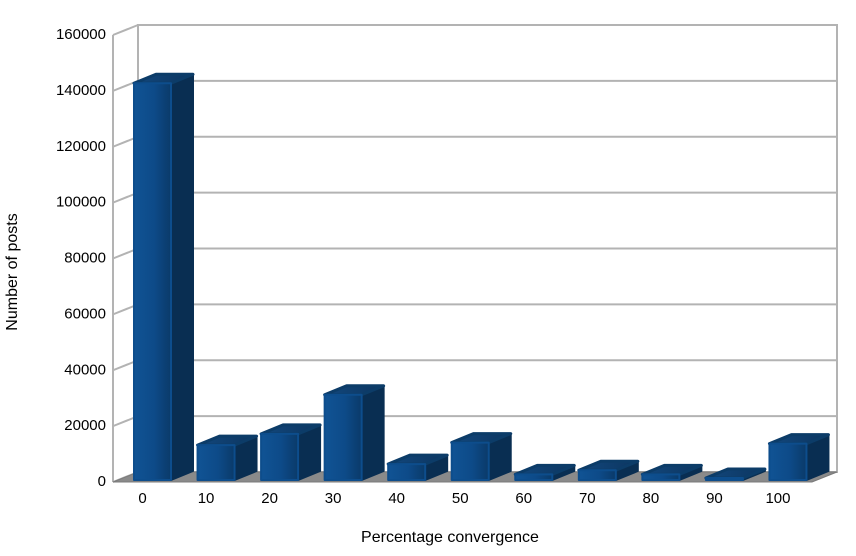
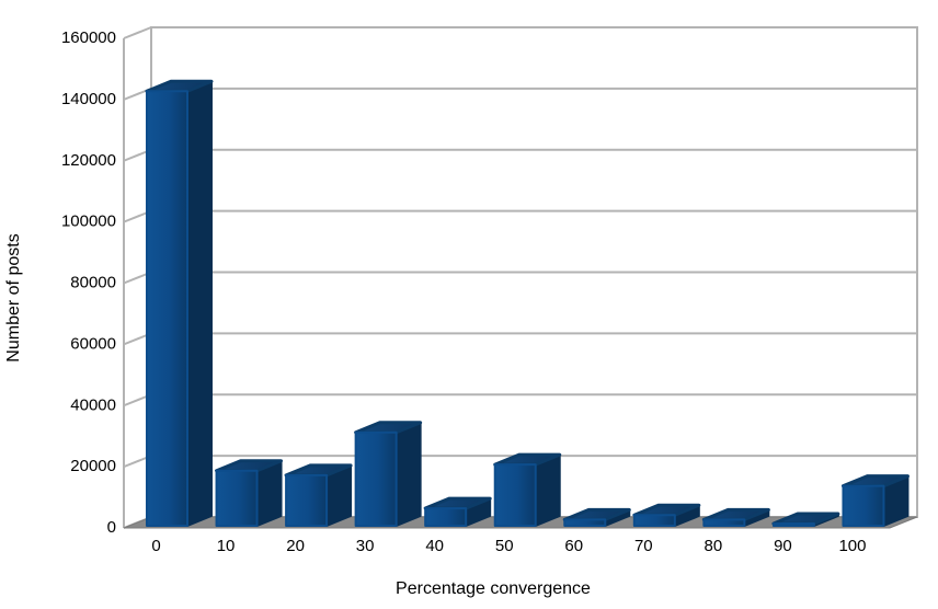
10: 12000 -> 18000
50: 13000 -> 20000
